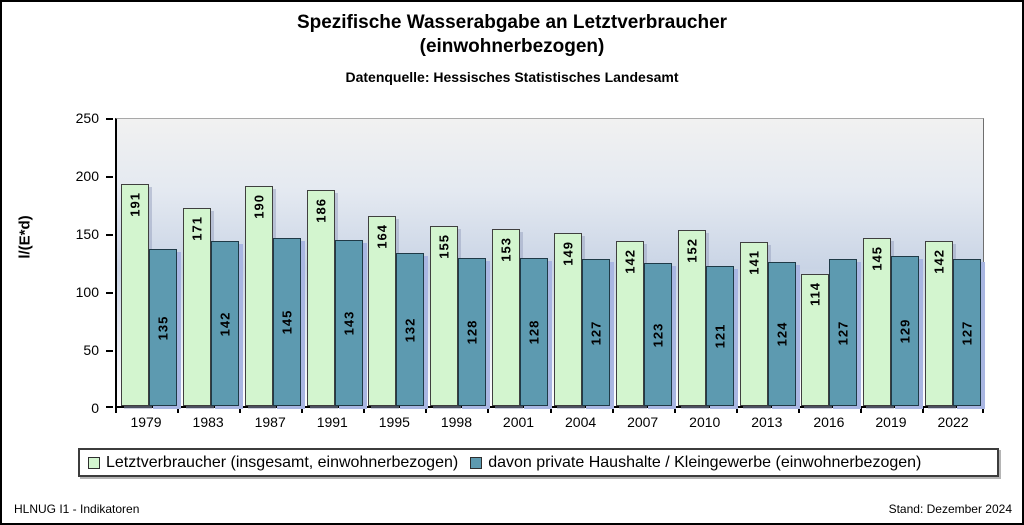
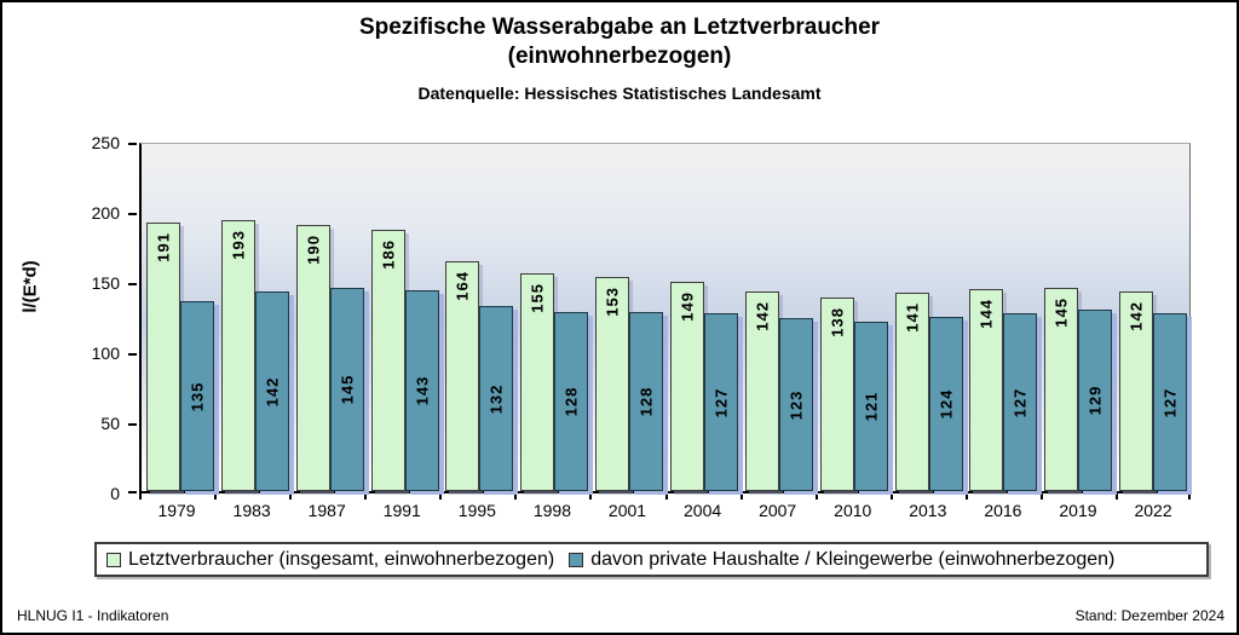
Letztverbraucher (insgesamt, einwohnerbezogen)/1983: 171 -> 193
Letztverbraucher (insgesamt, einwohnerbezogen)/2010: 152 -> 138
Letztverbraucher (insgesamt, einwohnerbezogen)/2016: 114 -> 144
